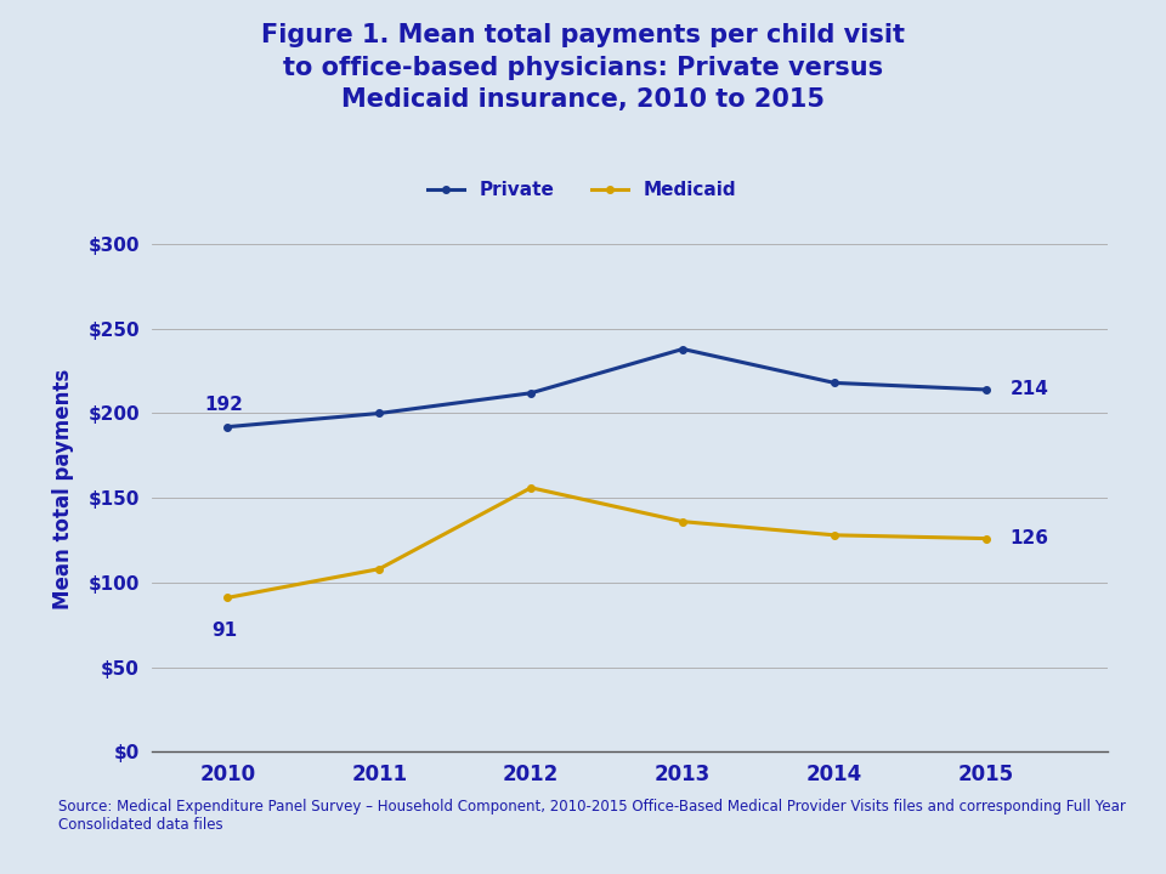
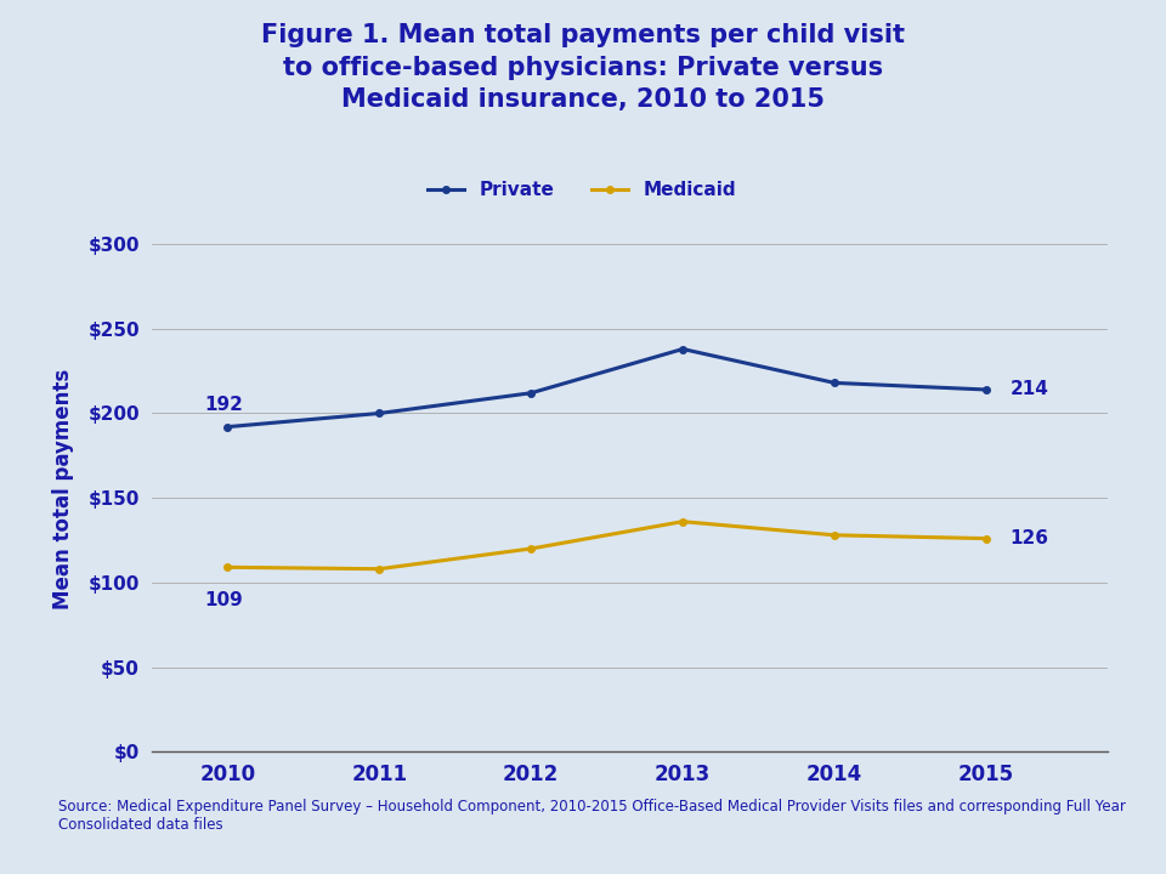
Medicaid/2010: 91 -> 109
Medicaid/2012: $156 -> $120
